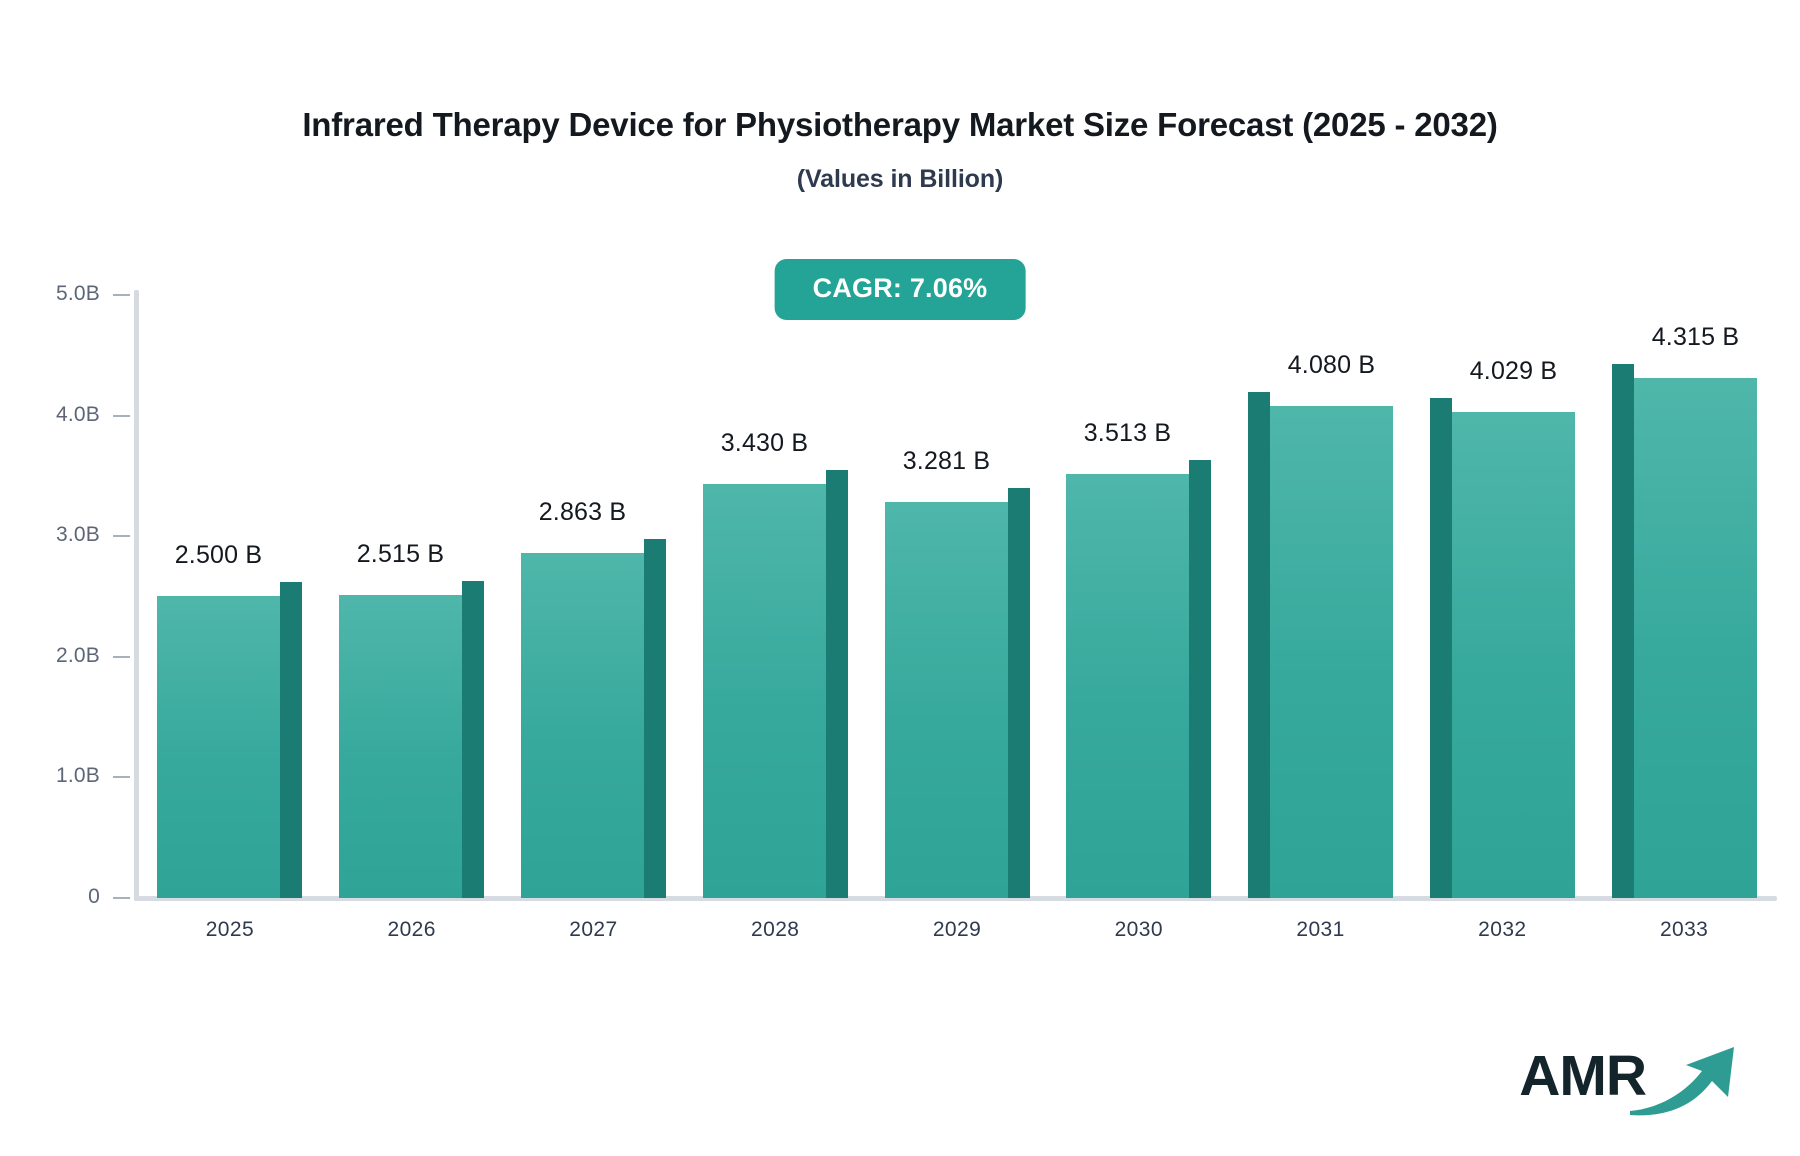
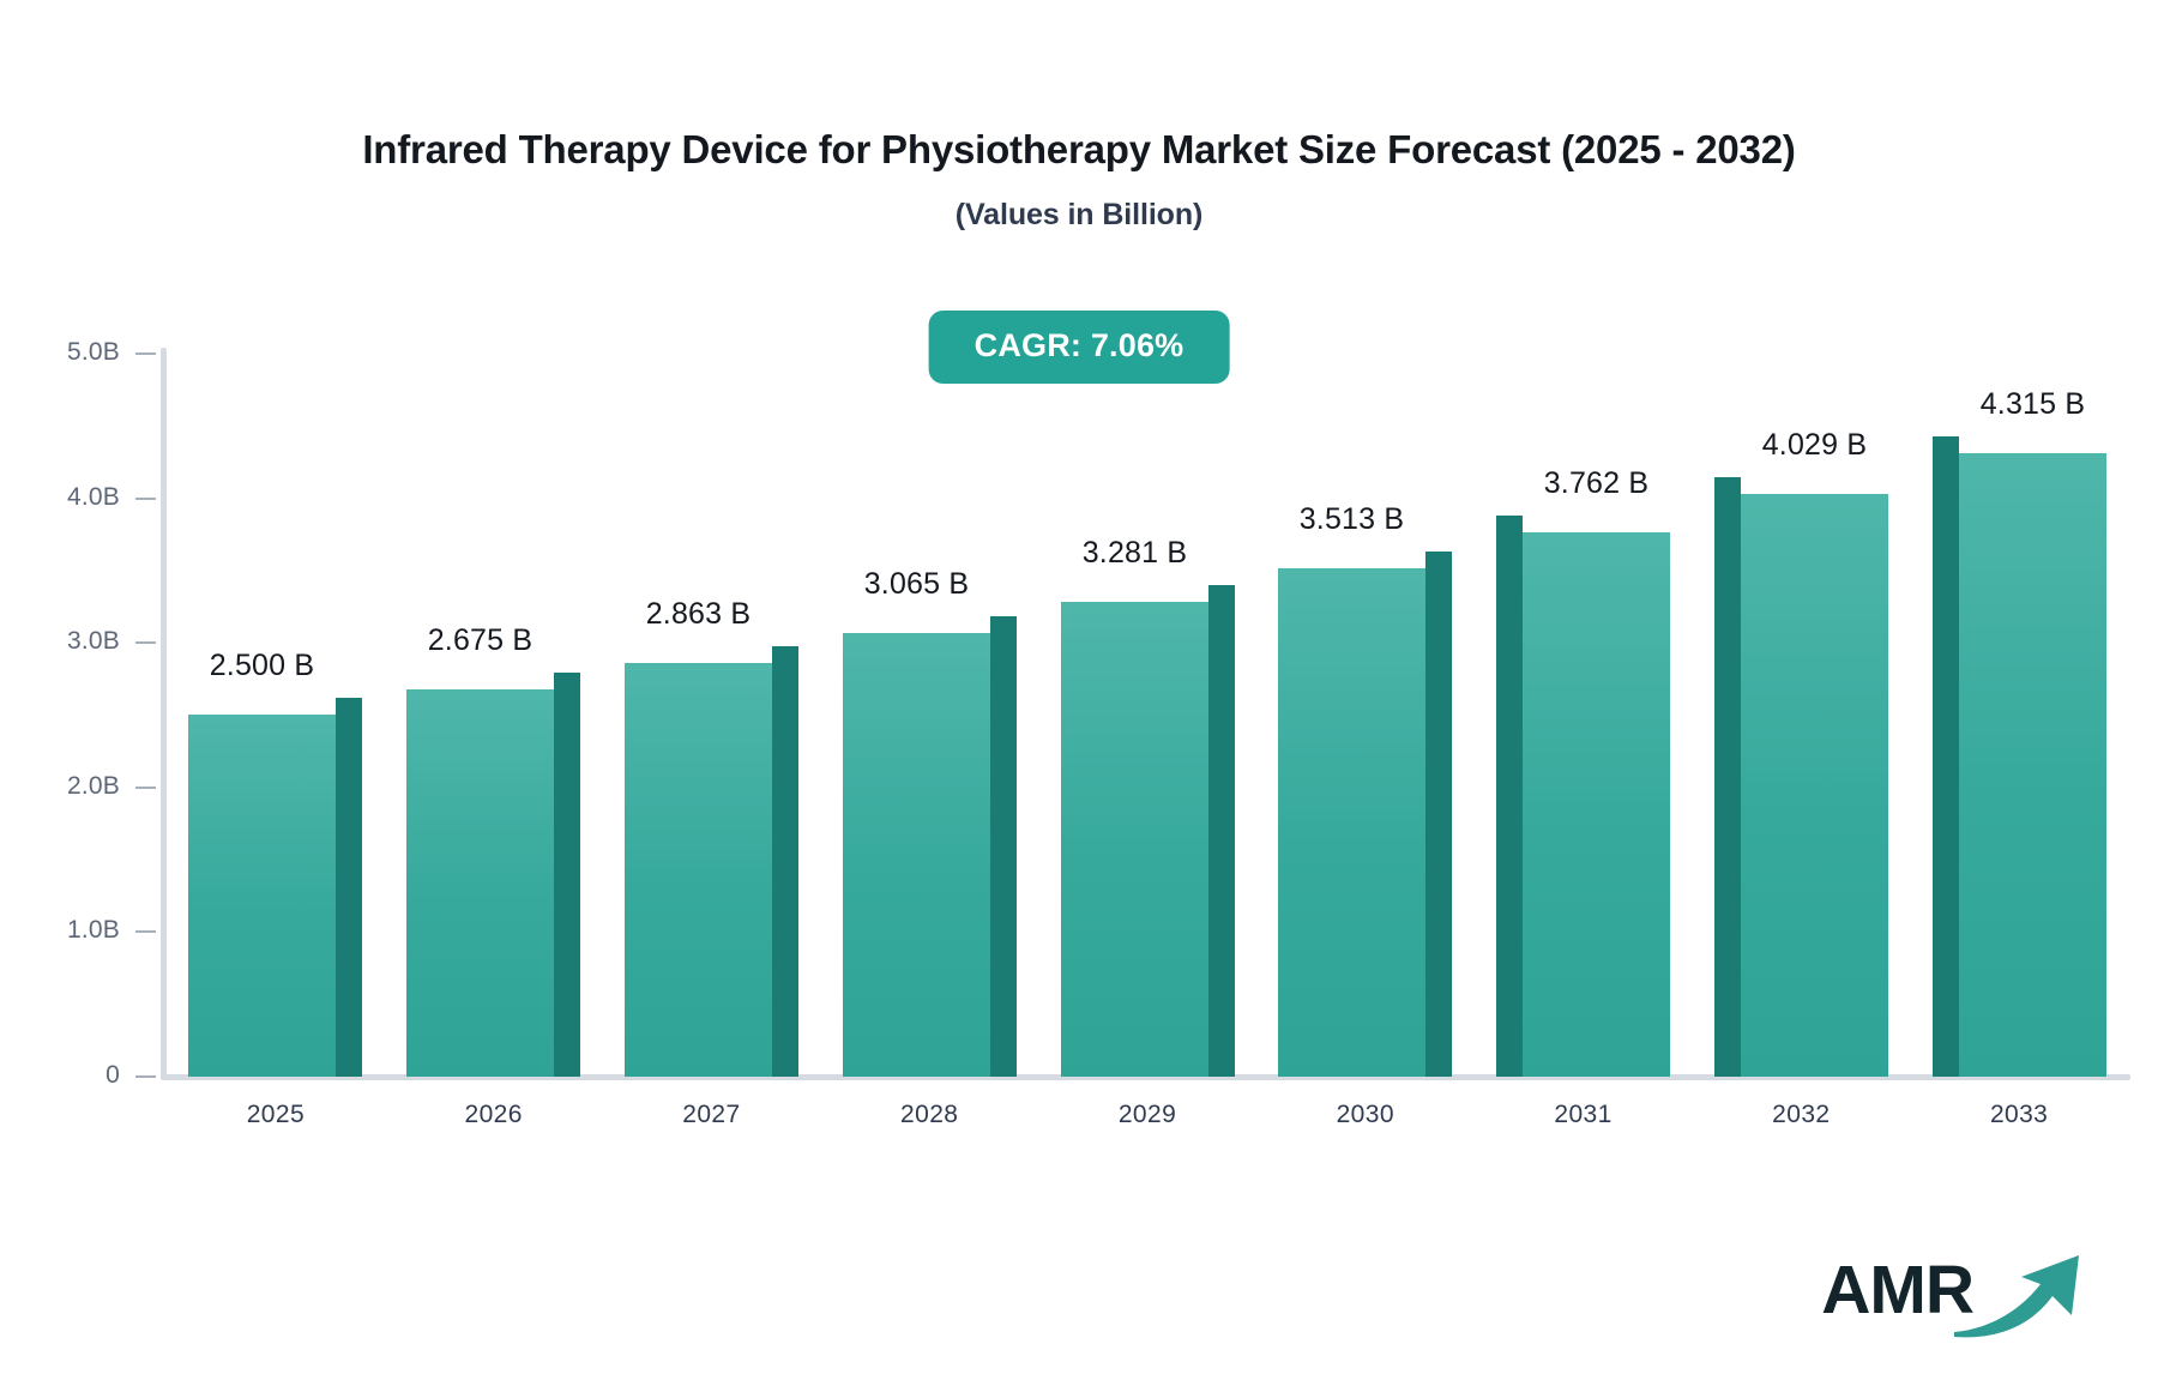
2026: 2.515 -> 2.675
2028: 3.430 -> 3.065
2031: 4.080 -> 3.762
